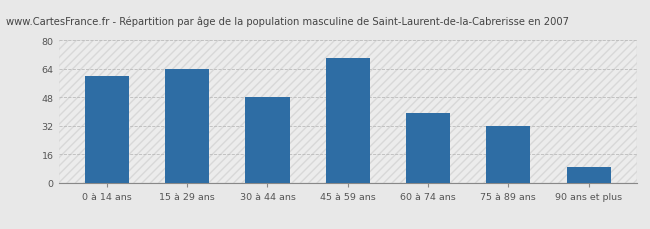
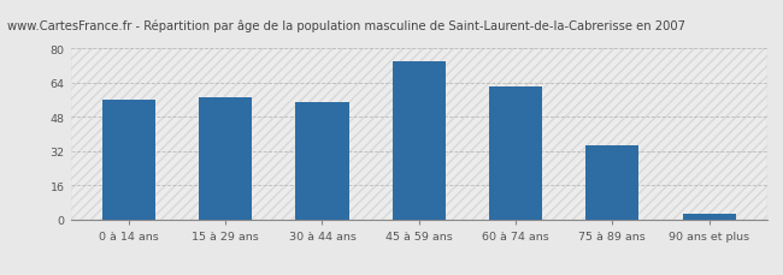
0 à 14 ans: 60 -> 56
15 à 29 ans: 64 -> 57
30 à 44 ans: 48 -> 55
45 à 59 ans: 70 -> 74
60 à 74 ans: 39 -> 62
75 à 89 ans: 32 -> 35
90 ans et plus: 9 -> 3
